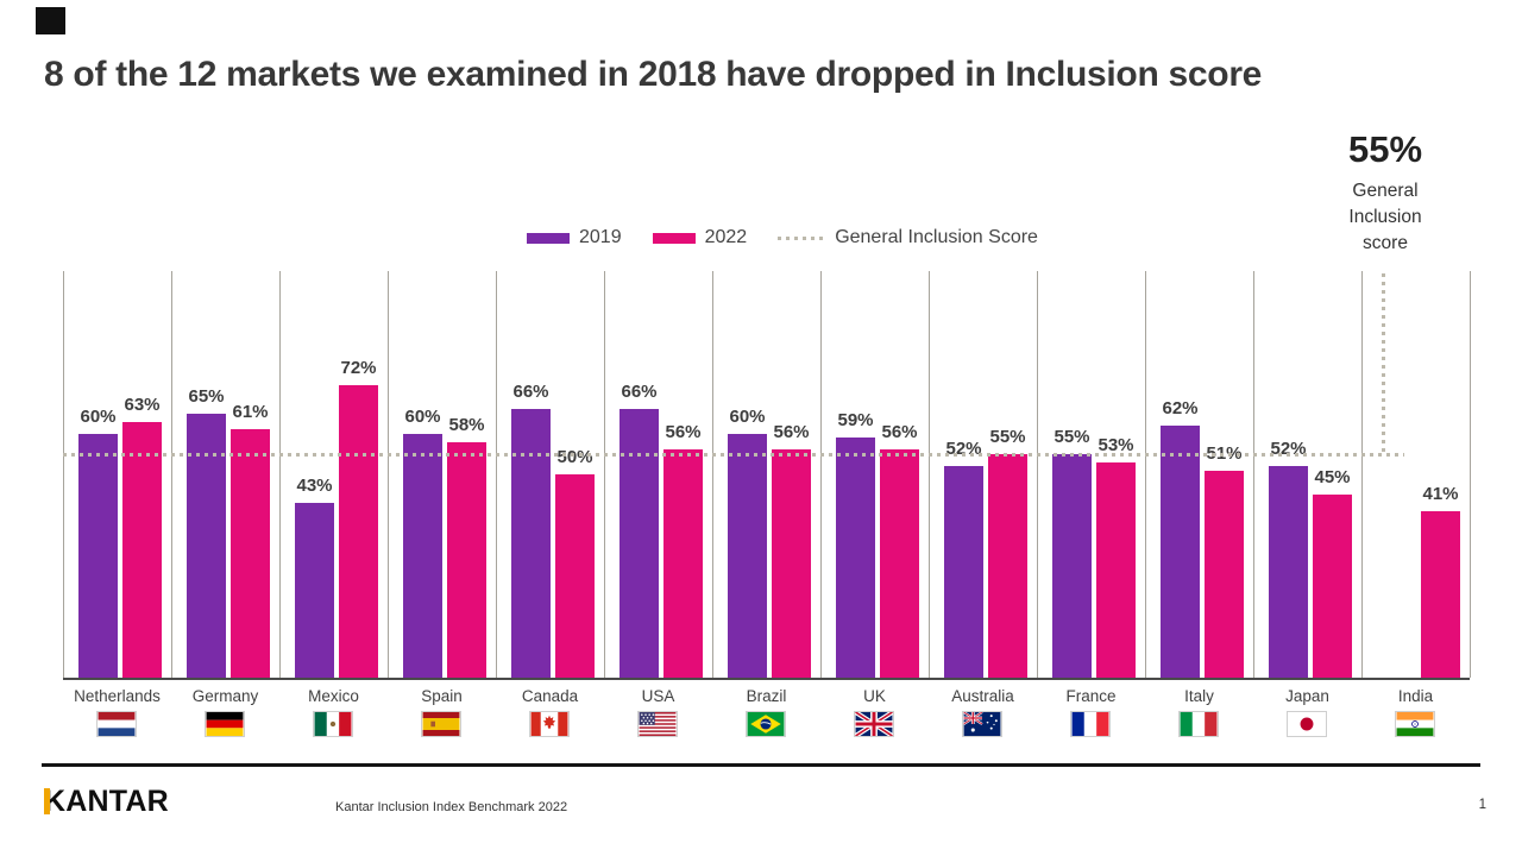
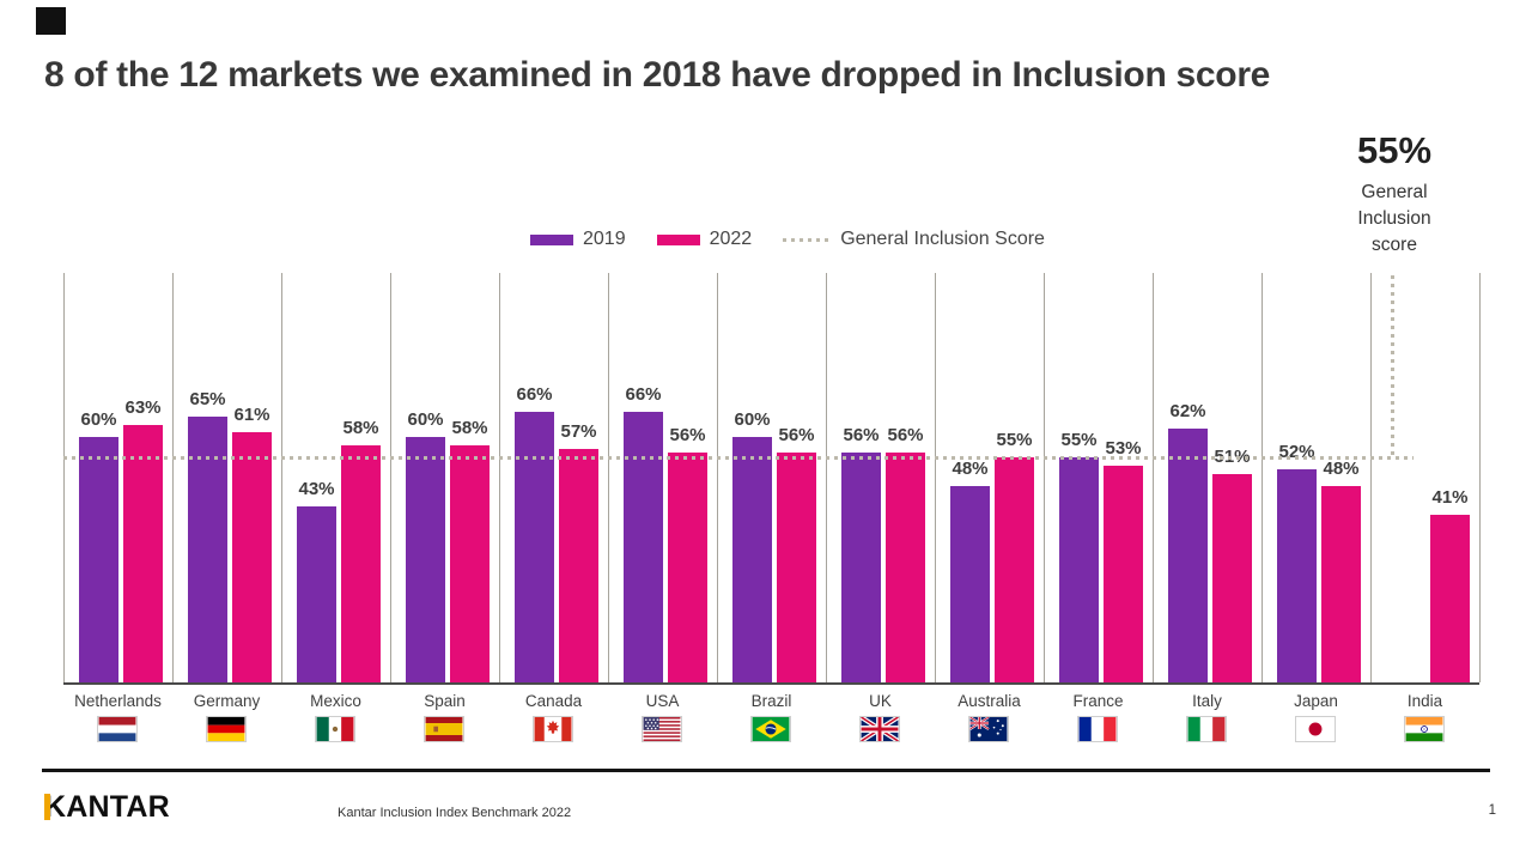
2022/Mexico: 72% -> 58%
2022/Canada: 50% -> 57%
2019/UK: 59% -> 56%
2019/Australia: 52% -> 48%
2022/Japan: 45% -> 48%
